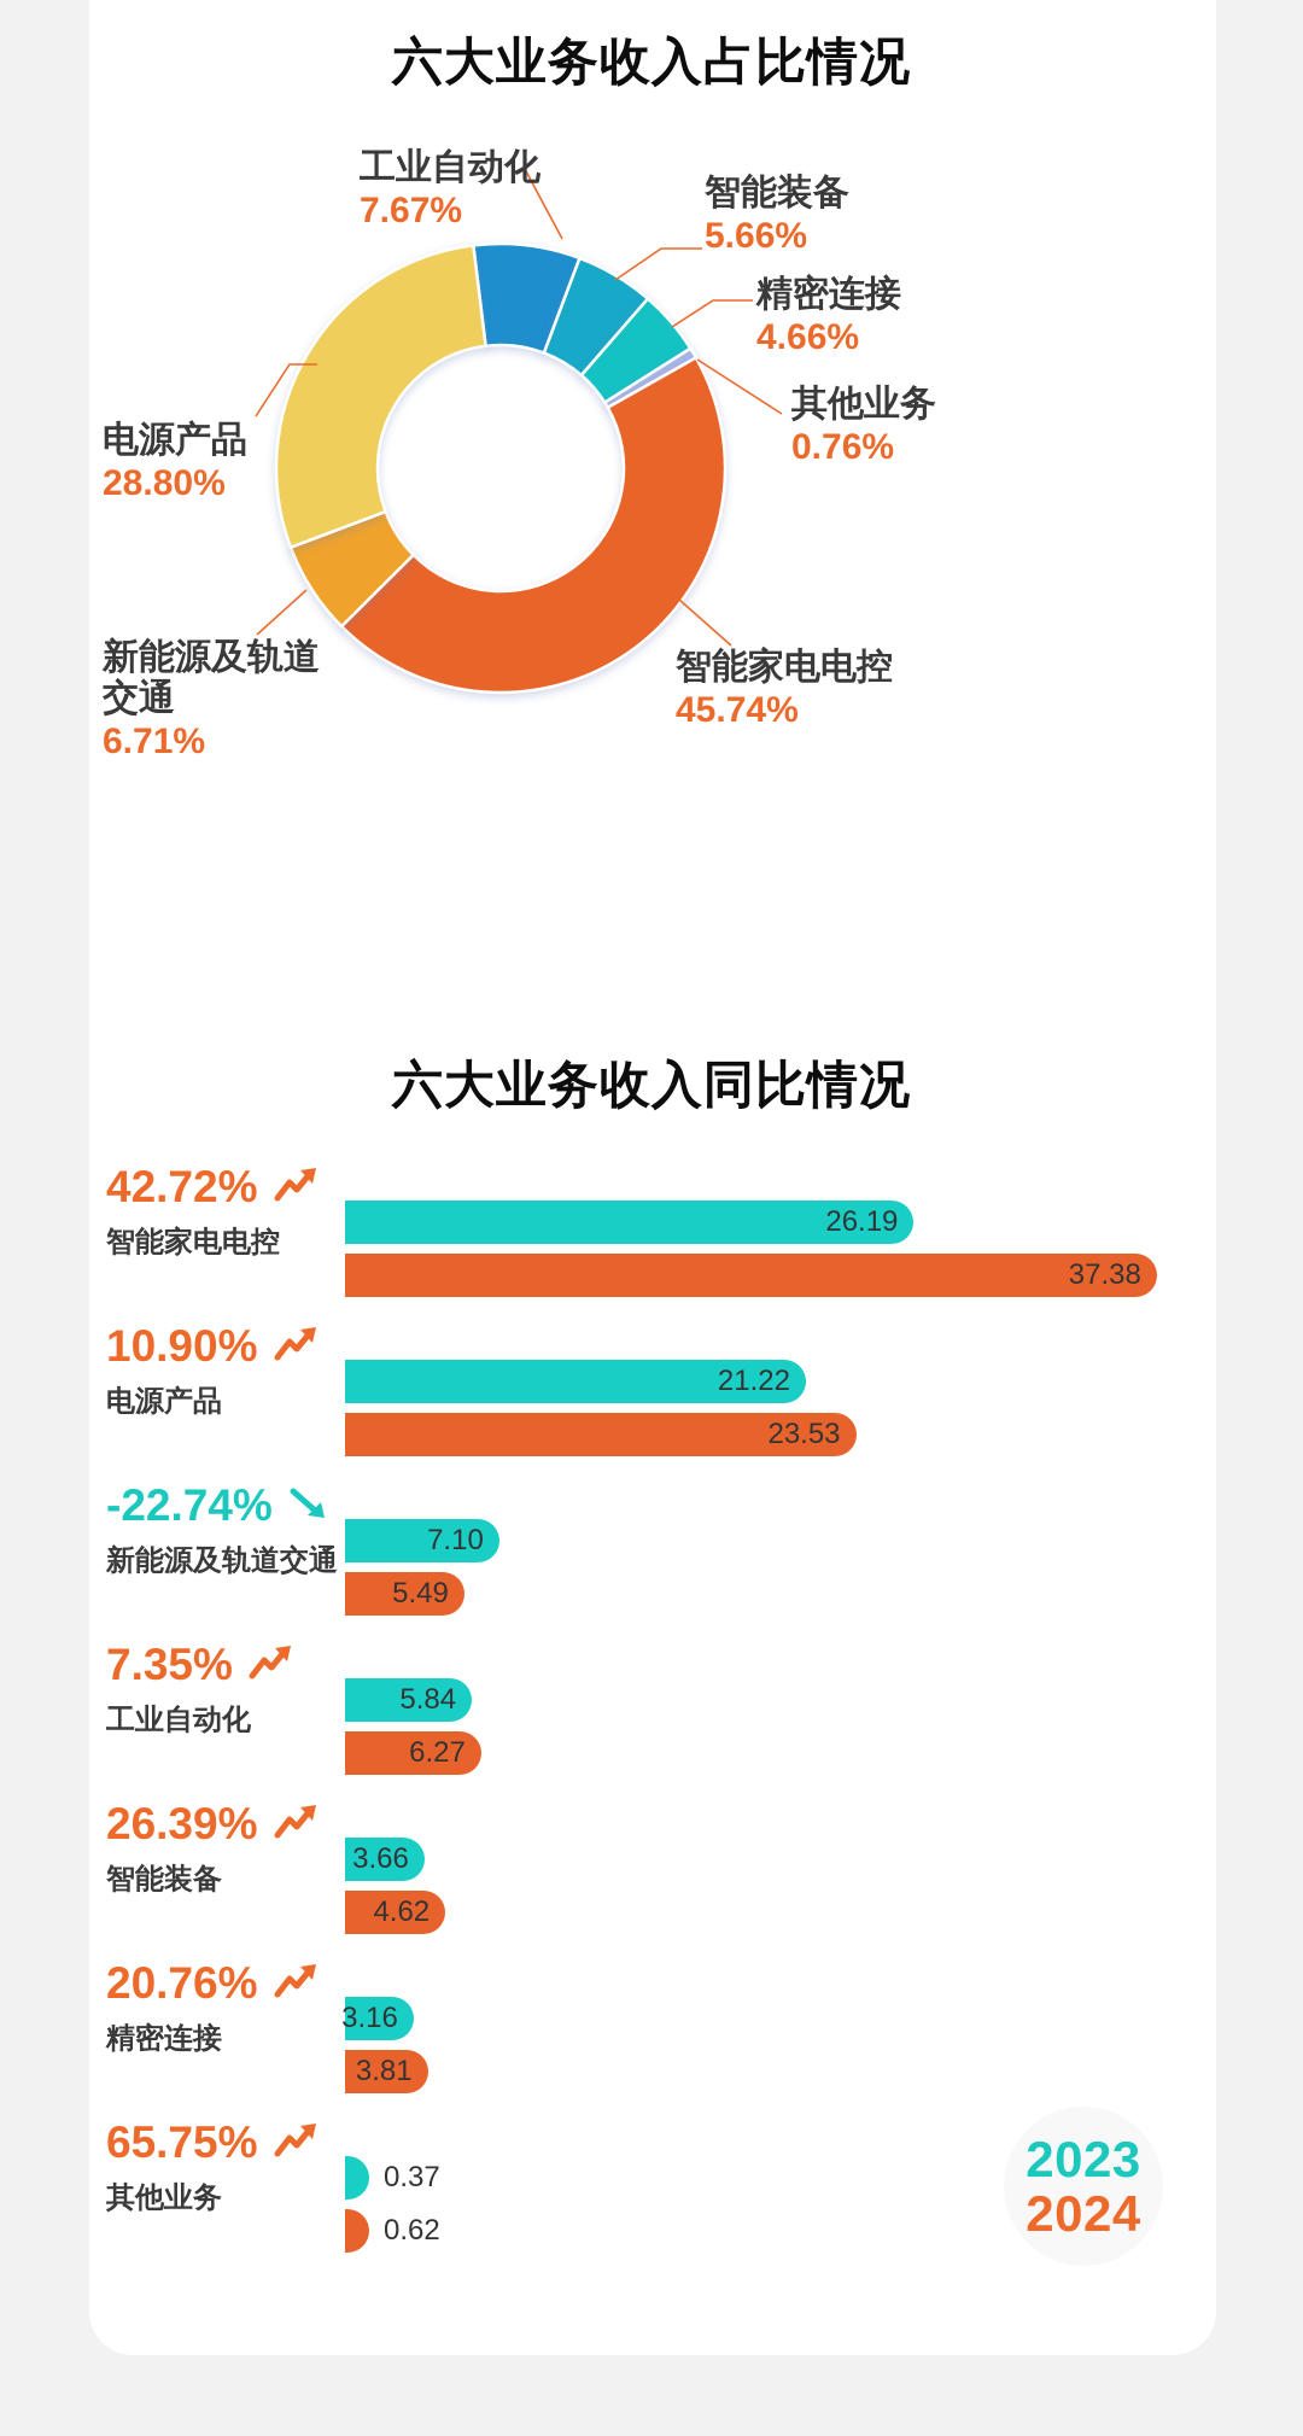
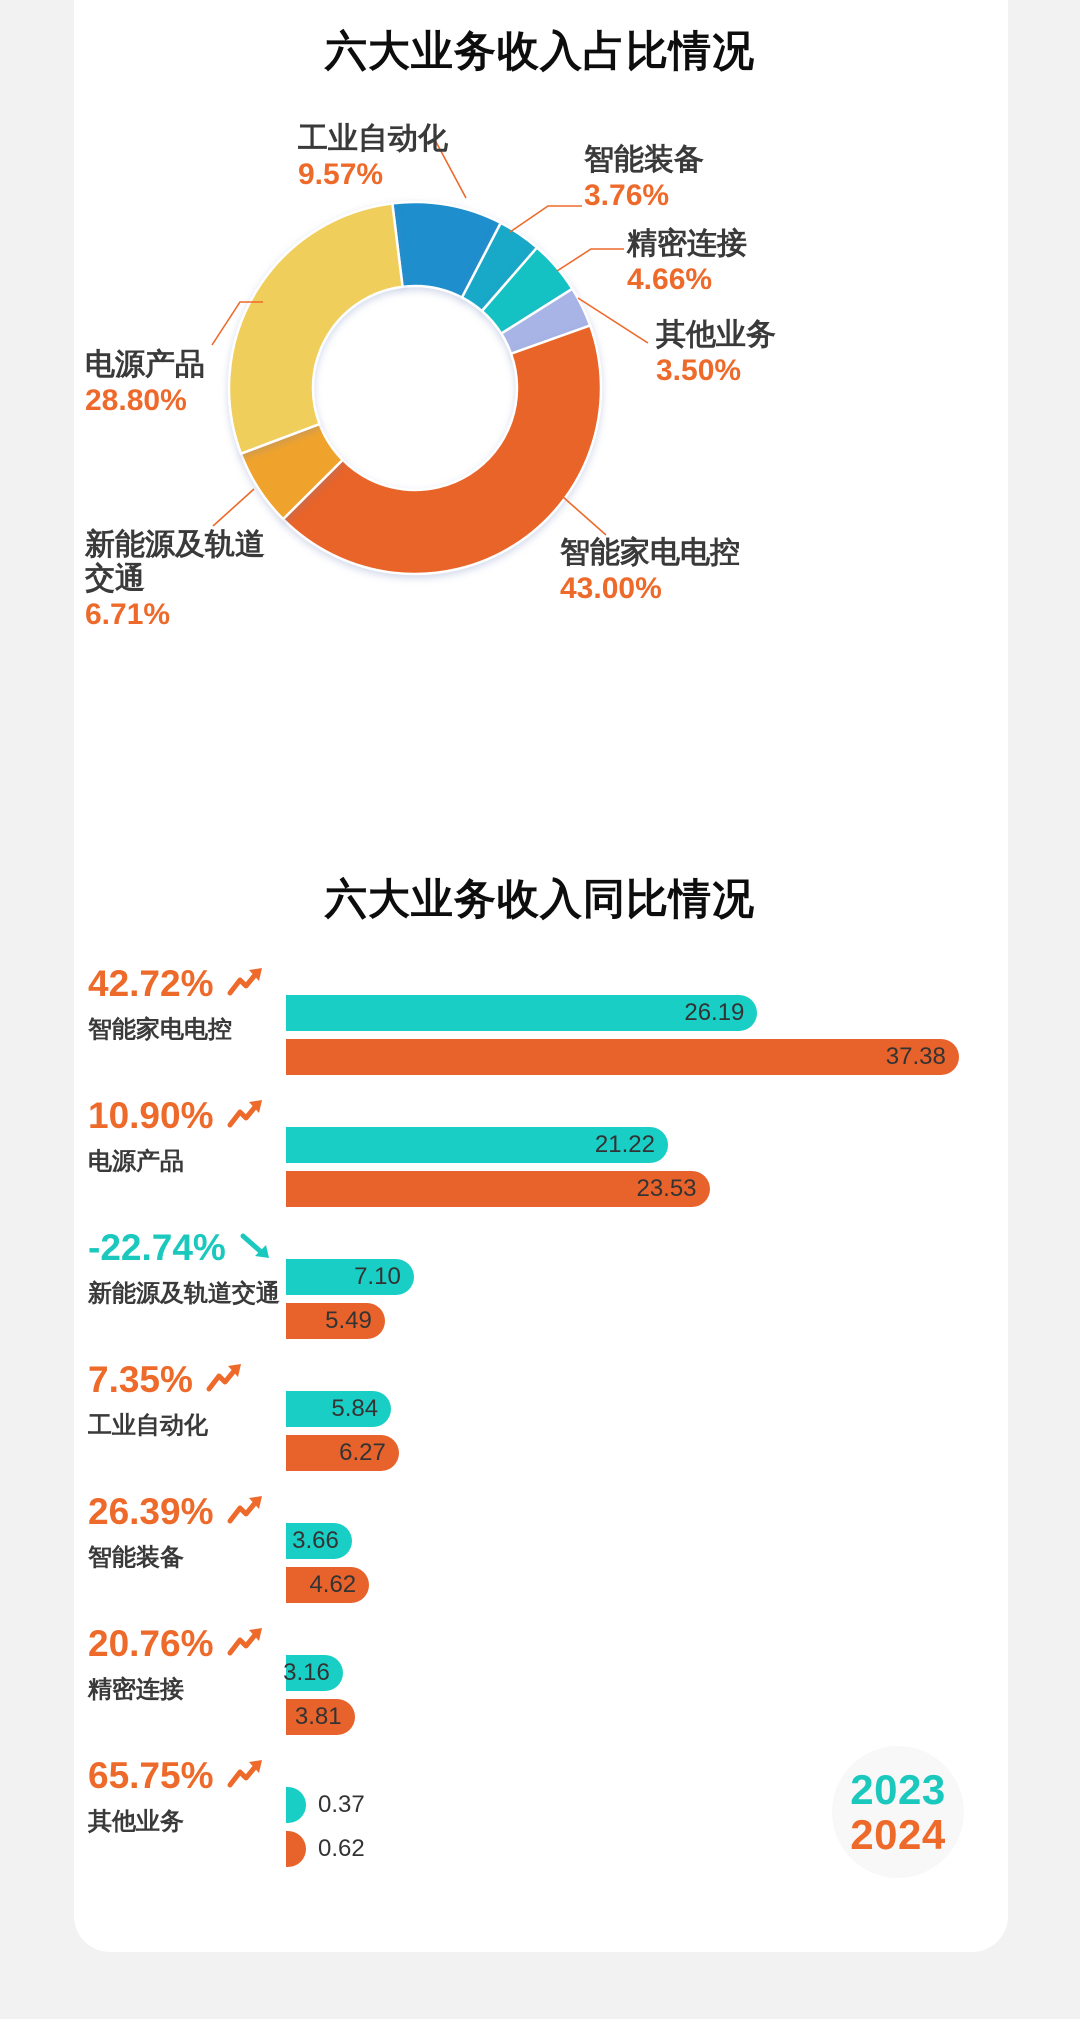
六大业务收入占比情况/工业自动化: 7.67% -> 9.57%
六大业务收入占比情况/智能装备: 5.66% -> 3.76%
六大业务收入占比情况/其他业务: 0.76% -> 3.50%
六大业务收入占比情况/智能家电电控: 45.74% -> 43.00%
